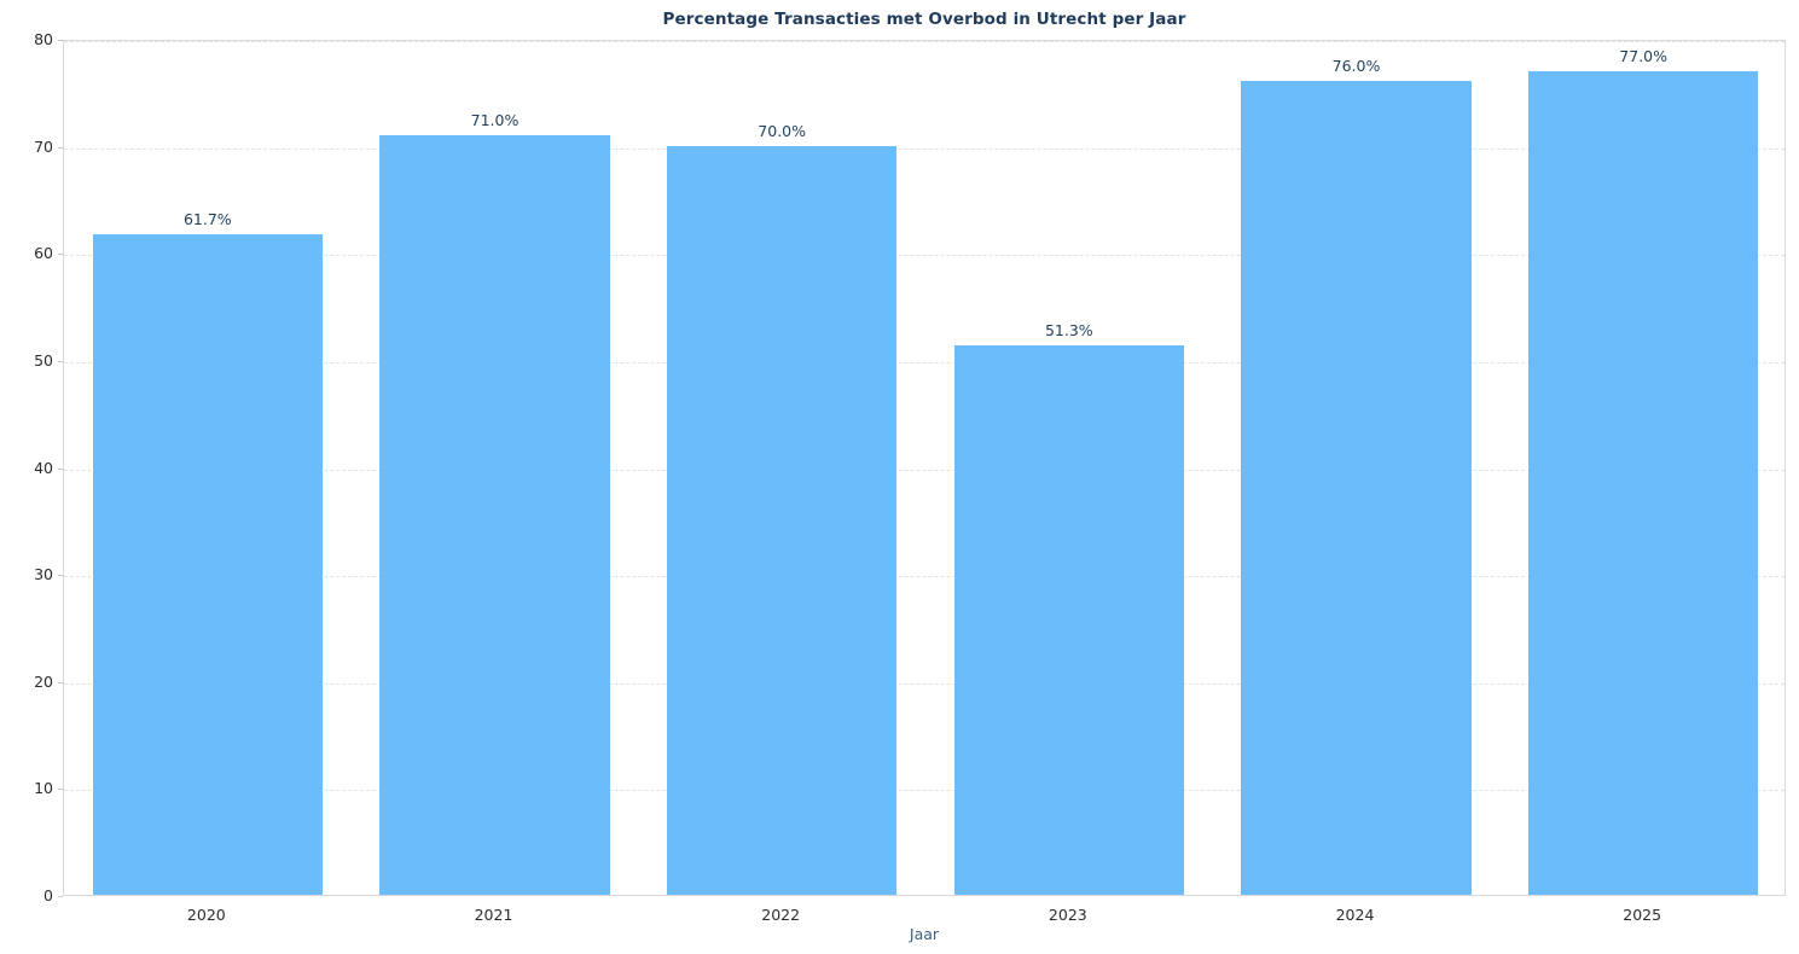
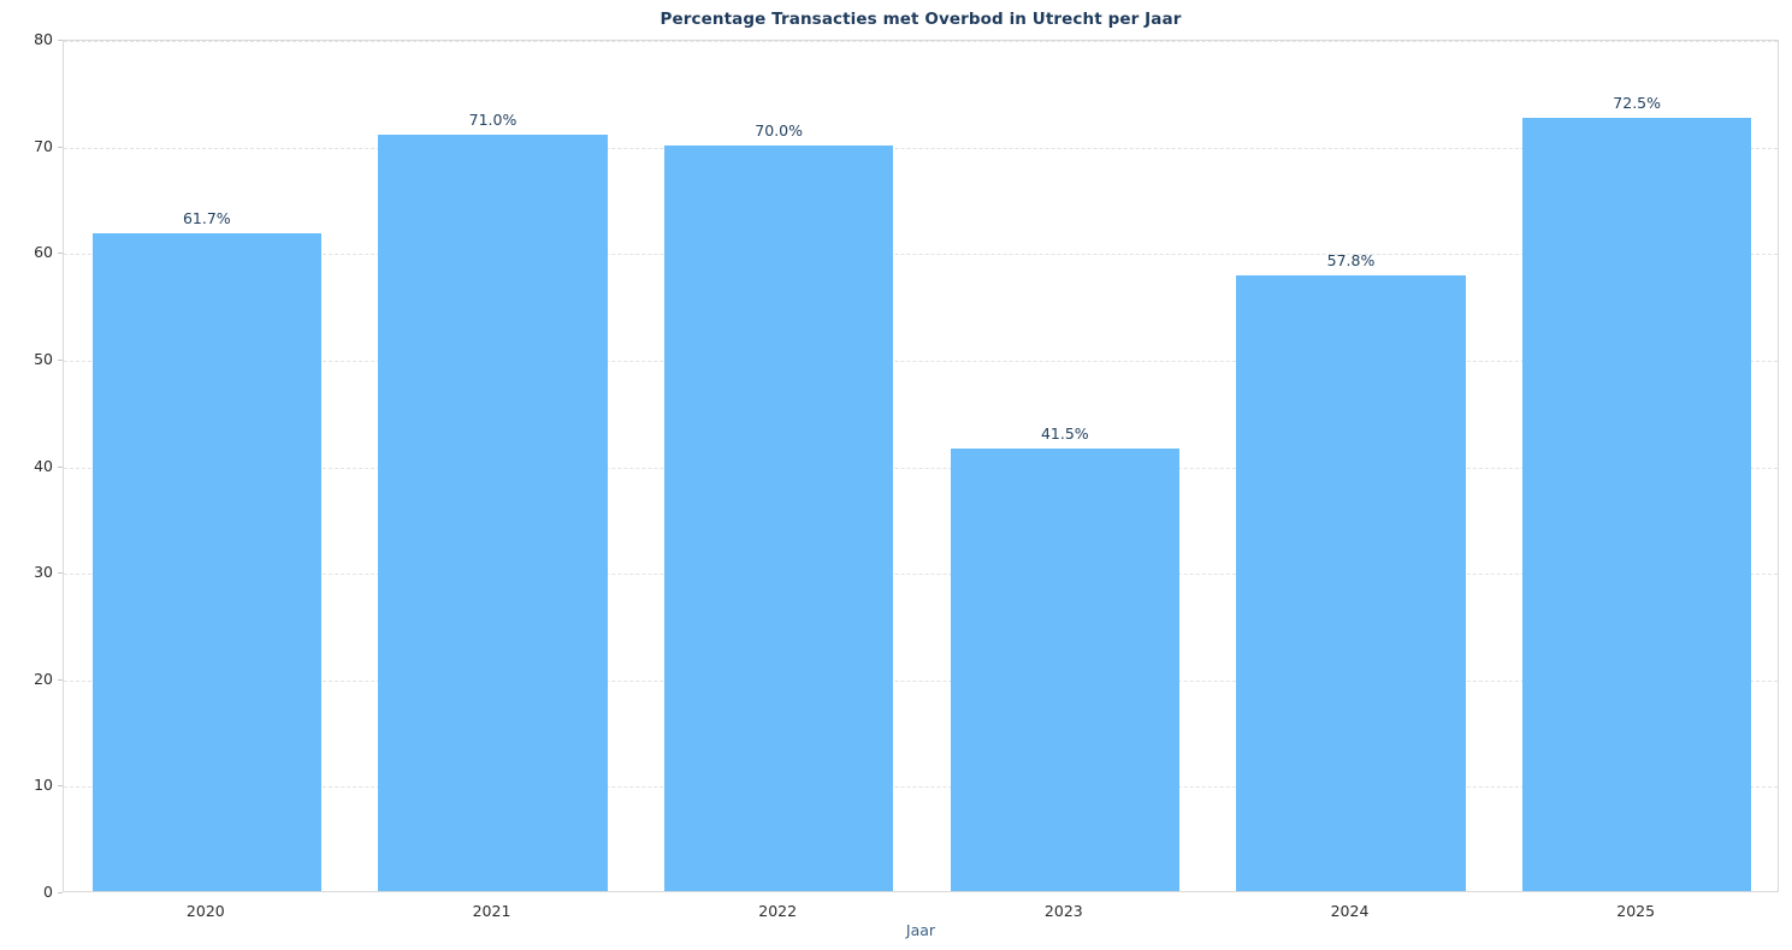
2023: 51.3% -> 41.5%
2024: 76.0% -> 57.8%
2025: 77.0% -> 72.5%
